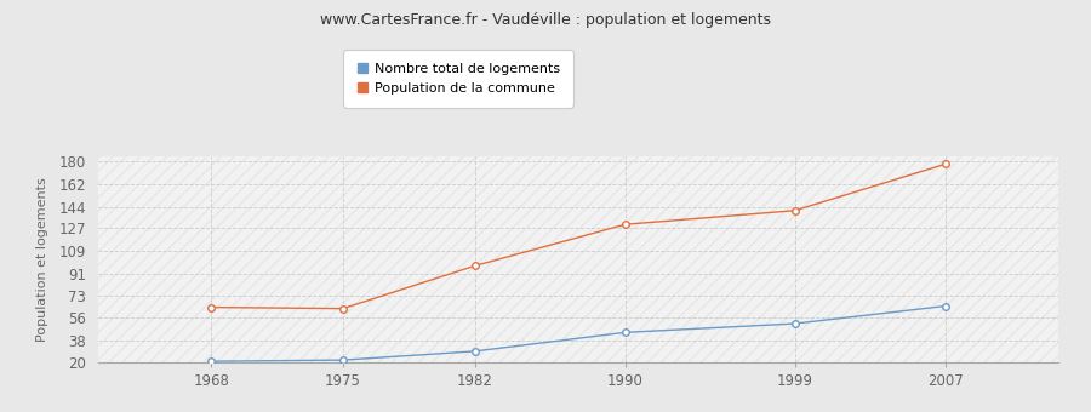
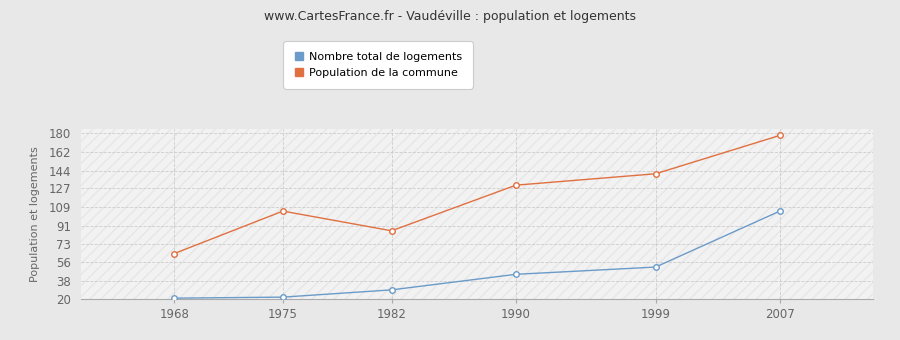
Population de la commune/1975: 63 -> 105
Population de la commune/1982: 97 -> 86
Nombre total de logements/2007: 65 -> 105
